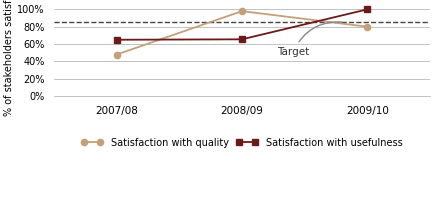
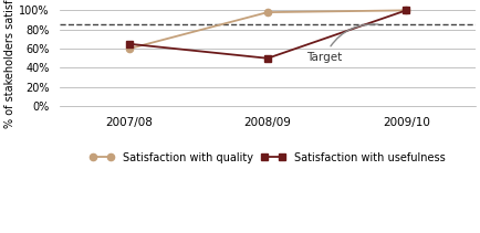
Satisfaction with quality/2007/08: 48% -> 60%
Satisfaction with usefulness/2008/09: 66% -> 50%
Satisfaction with quality/2009/10: 80% -> 100%
